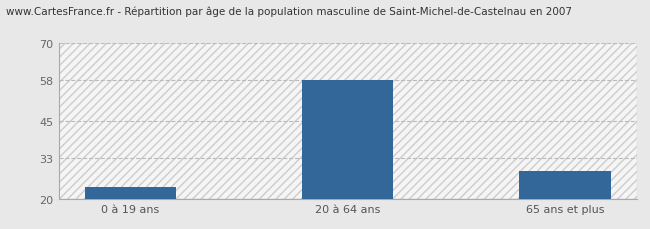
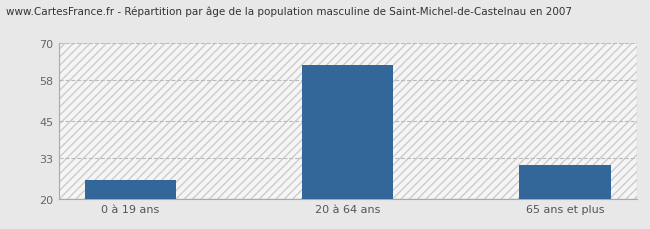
0 à 19 ans: 24 -> 26
20 à 64 ans: 58 -> 63
65 ans et plus: 29 -> 31
